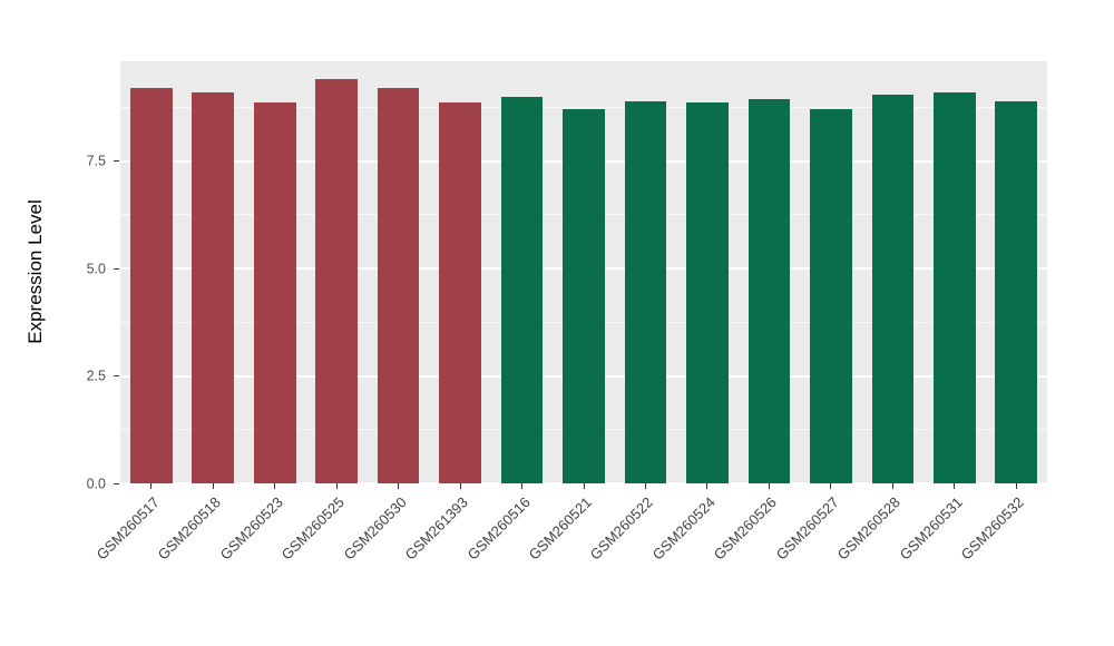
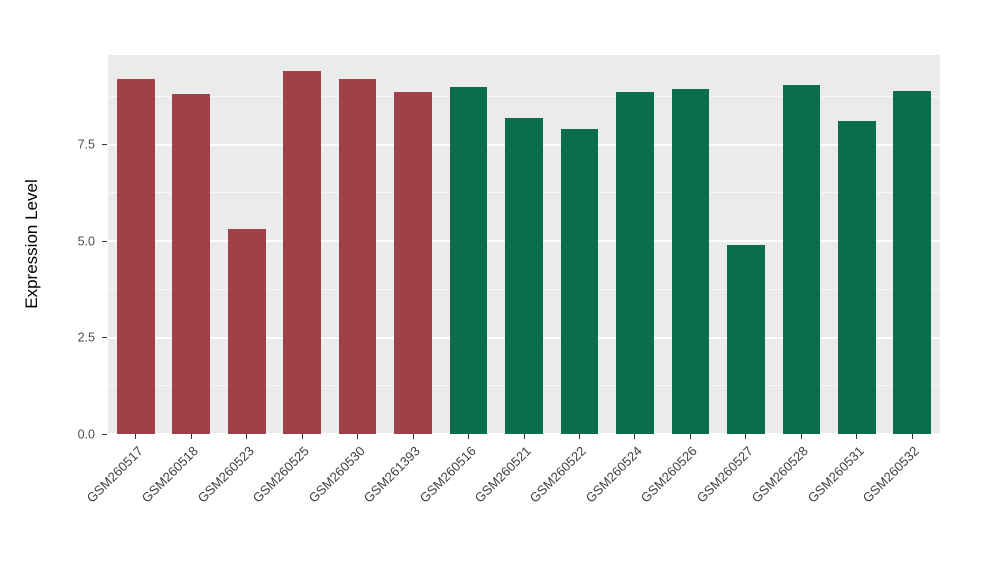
GSM260518: 9.1 -> 8.8
GSM260523: 8.8 -> 5.3
GSM260521: 8.7 -> 8.2
GSM260522: 8.9 -> 7.9
GSM260527: 8.7 -> 4.9
GSM260531: 9.1 -> 8.1
